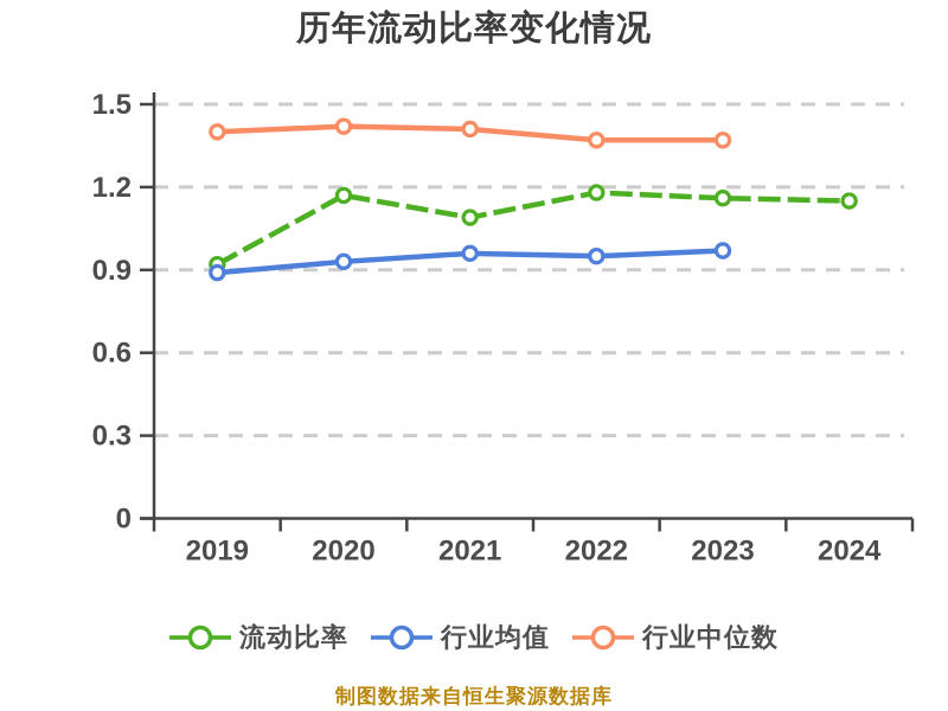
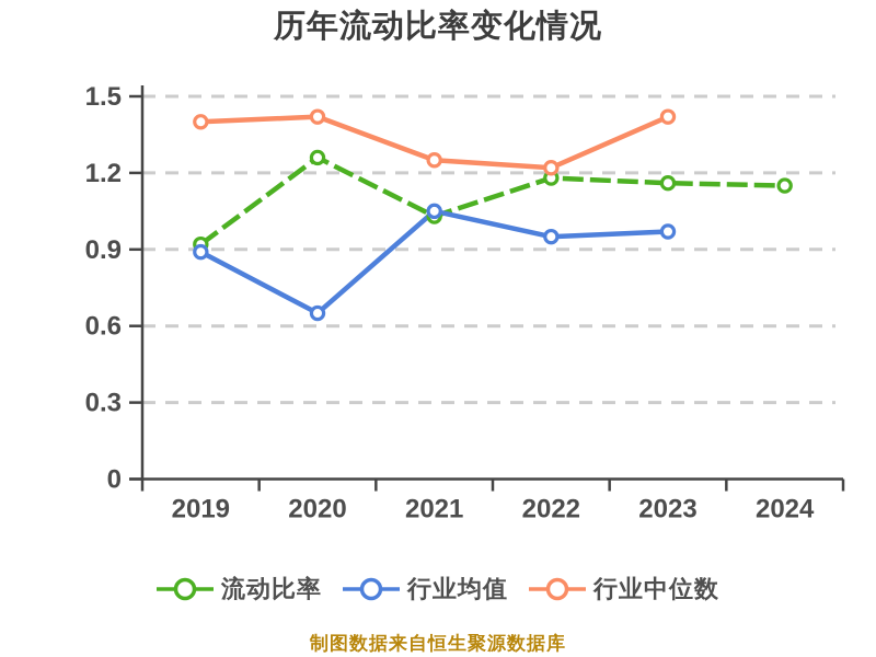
流动比率/2020: 1.17 -> 1.26
行业均值/2020: 0.93 -> 0.65
流动比率/2021: 1.09 -> 1.03
行业均值/2021: 0.96 -> 1.05
行业中位数/2021: 1.41 -> 1.25
行业中位数/2022: 1.37 -> 1.22
行业中位数/2023: 1.37 -> 1.42
